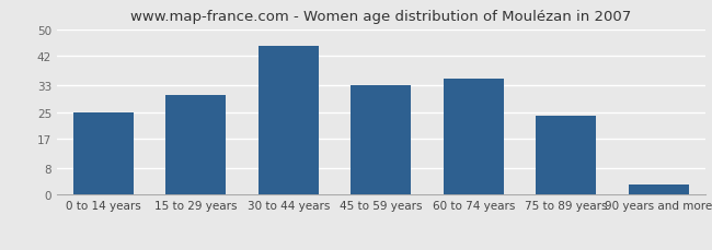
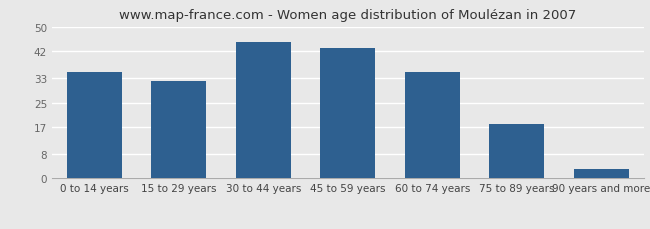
0 to 14 years: 25 -> 35
15 to 29 years: 30 -> 32
45 to 59 years: 33 -> 43
75 to 89 years: 24 -> 18
